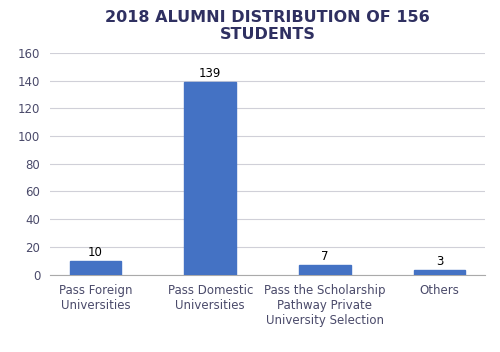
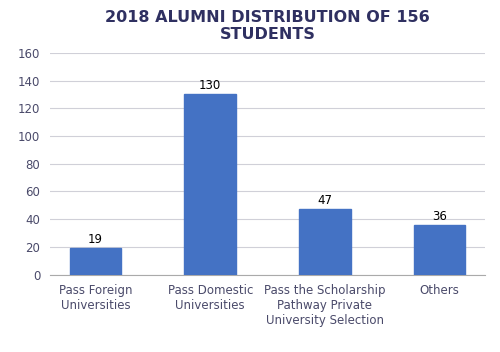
Pass Foreign Universities: 10 -> 19
Pass Domestic Universities: 139 -> 130
Pass the Scholarship Pathway Private University Selection: 7 -> 47
Others: 3 -> 36
